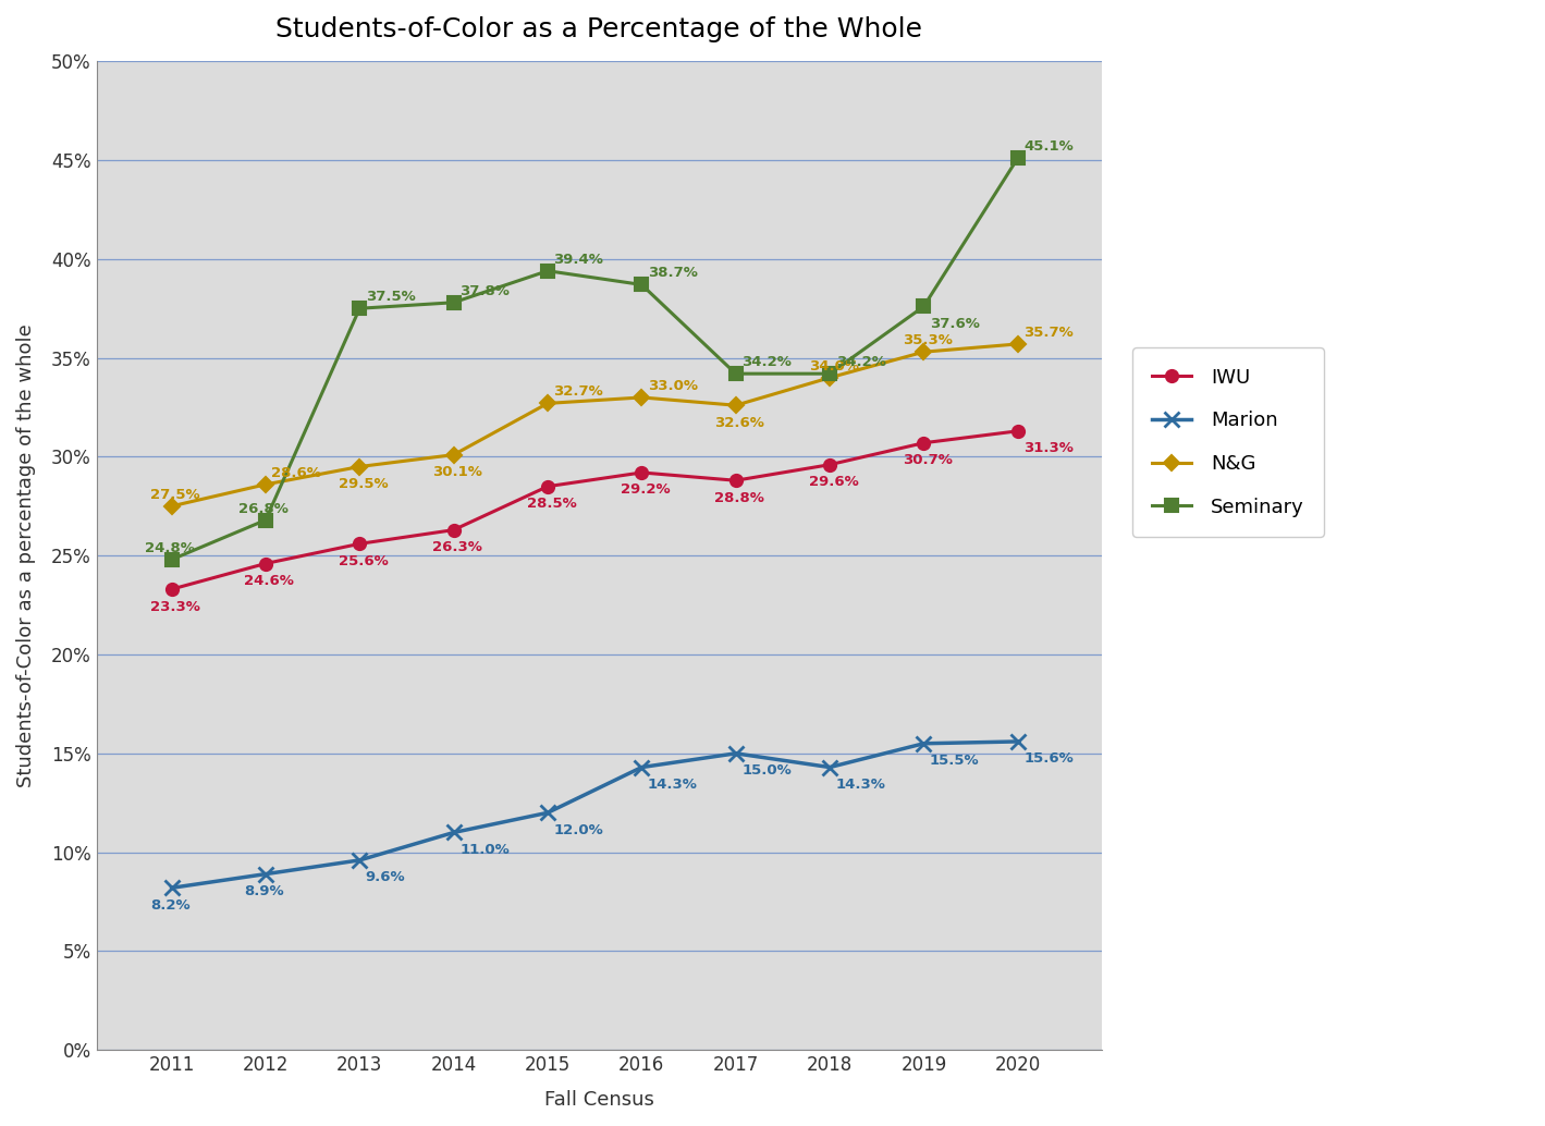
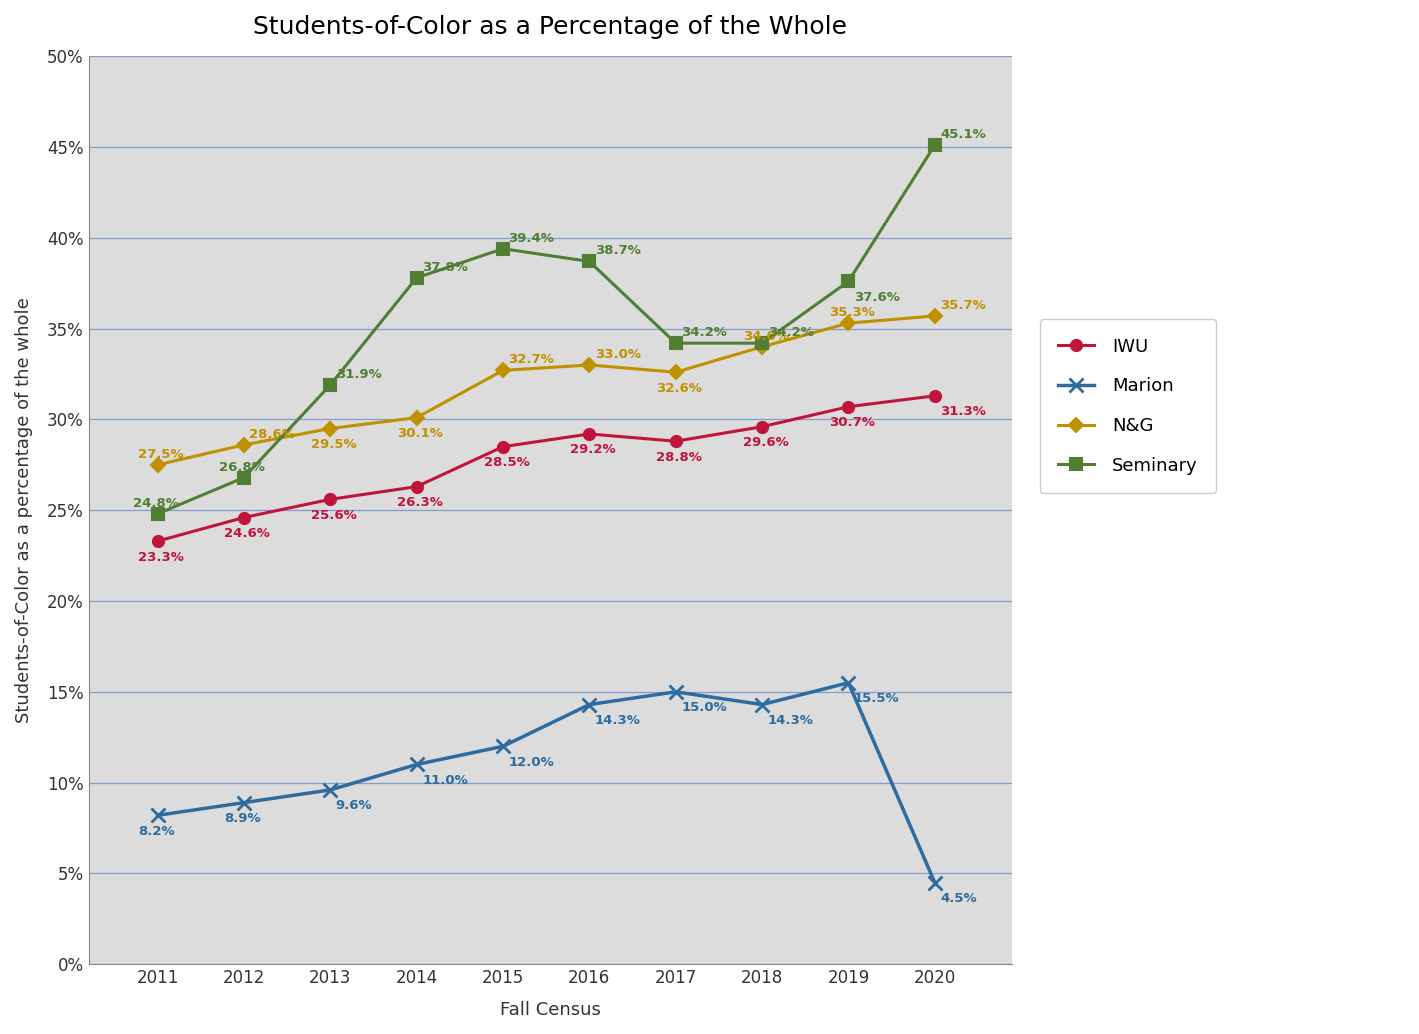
Seminary/2013: 37.5% -> 31.9%
Marion/2020: 15.6% -> 4.5%
